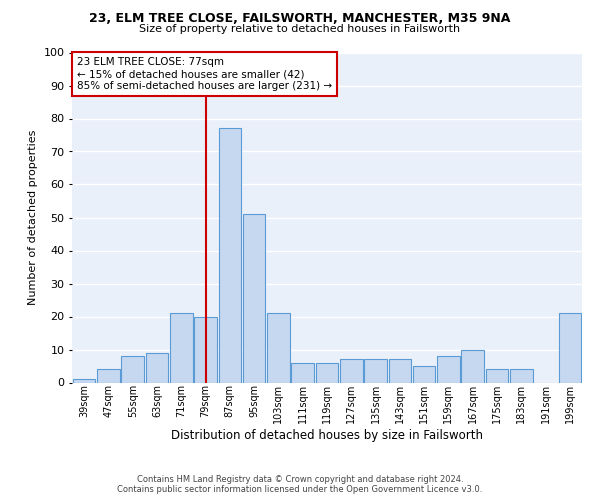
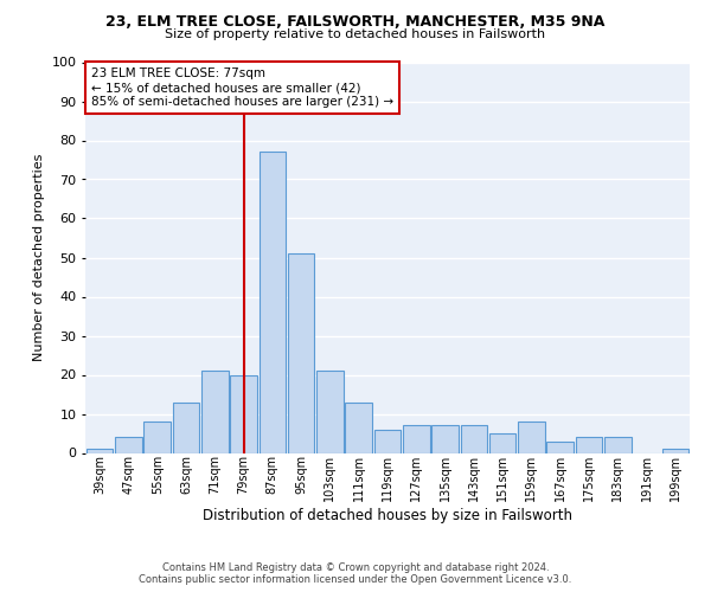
63sqm: 9 -> 13
111sqm: 6 -> 13
167sqm: 10 -> 3
199sqm: 21 -> 1
